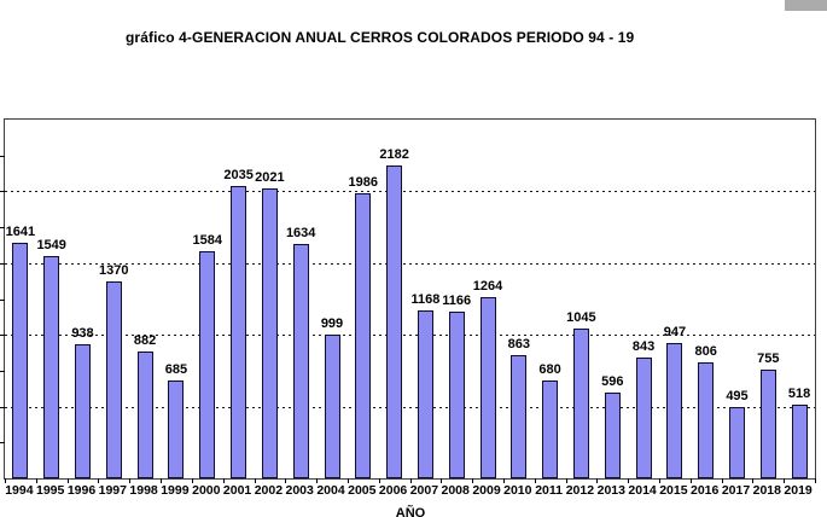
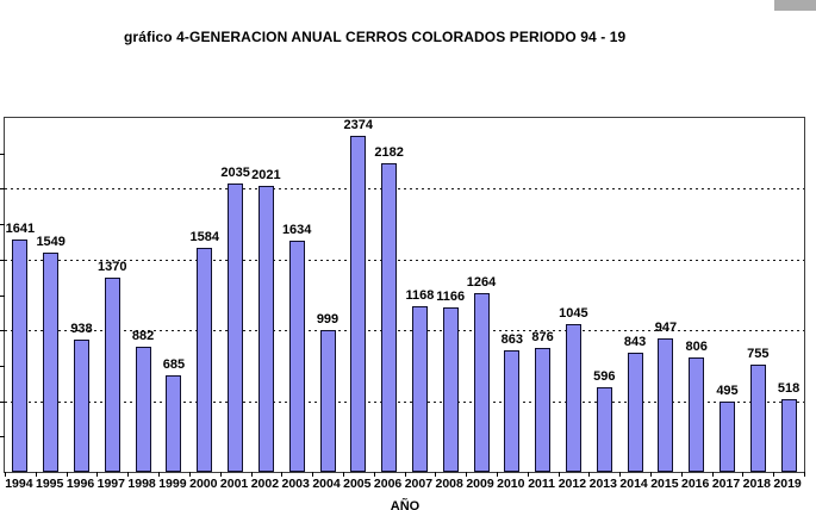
2005: 1986 -> 2374
2011: 680 -> 876
